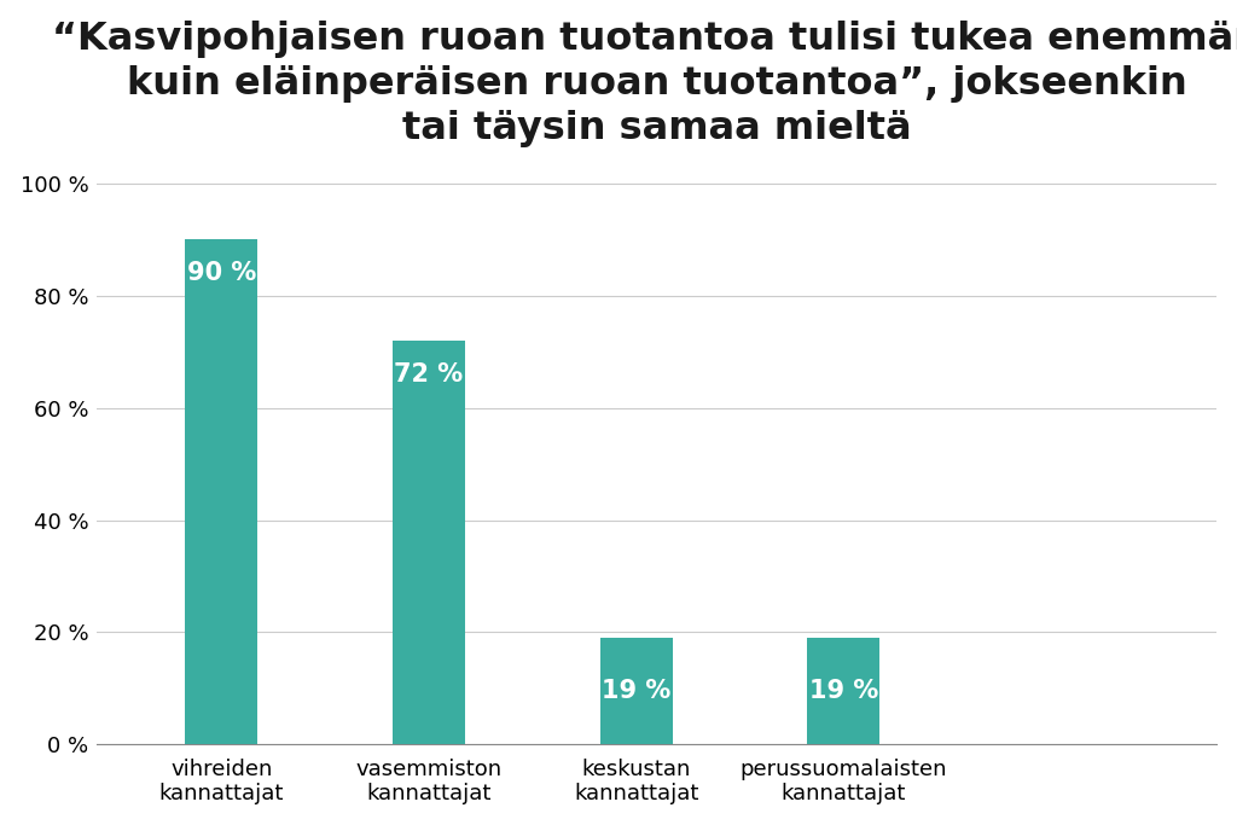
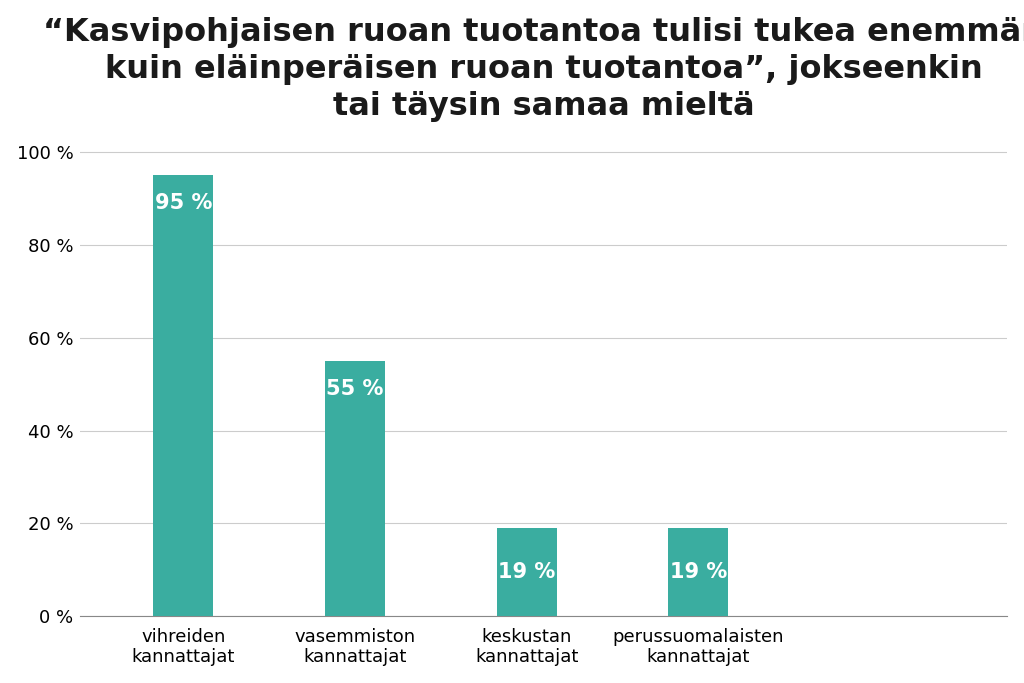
vihreiden kannattajat: 90 -> 95
vasemmiston kannattajat: 72 -> 55
